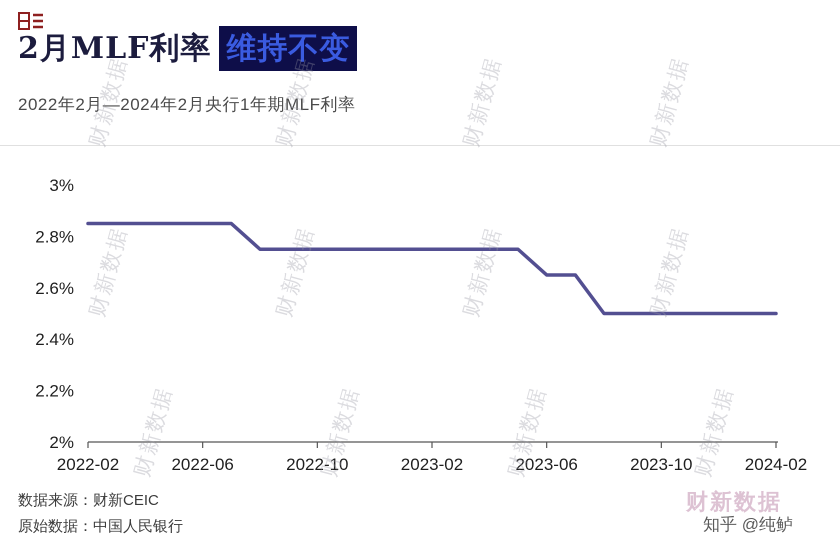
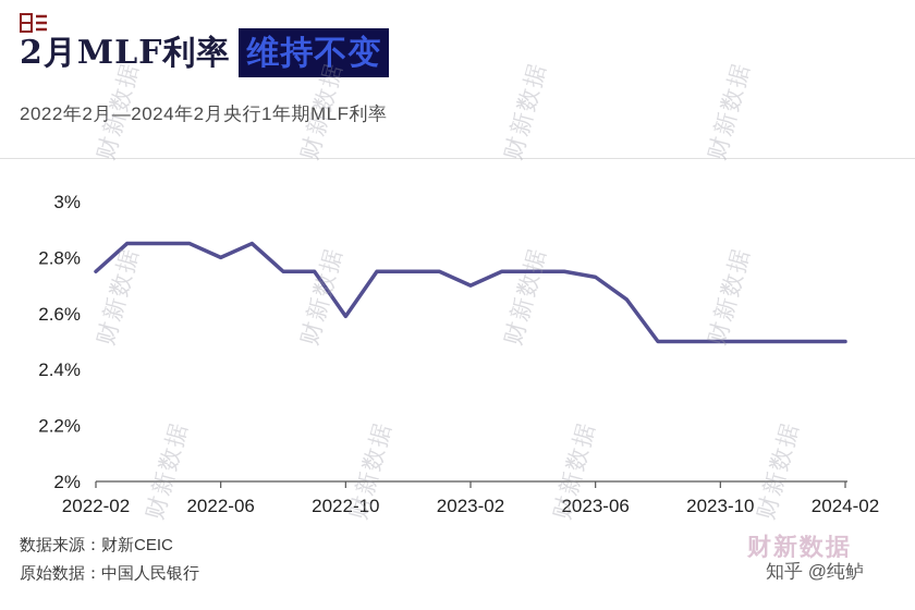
2022-02: 2.85% -> 2.75%
2022-06: 2.85% -> 2.80%
2022-10: 2.75% -> 2.59%
2023-02: 2.75% -> 2.70%
2023-06: 2.65% -> 2.73%
